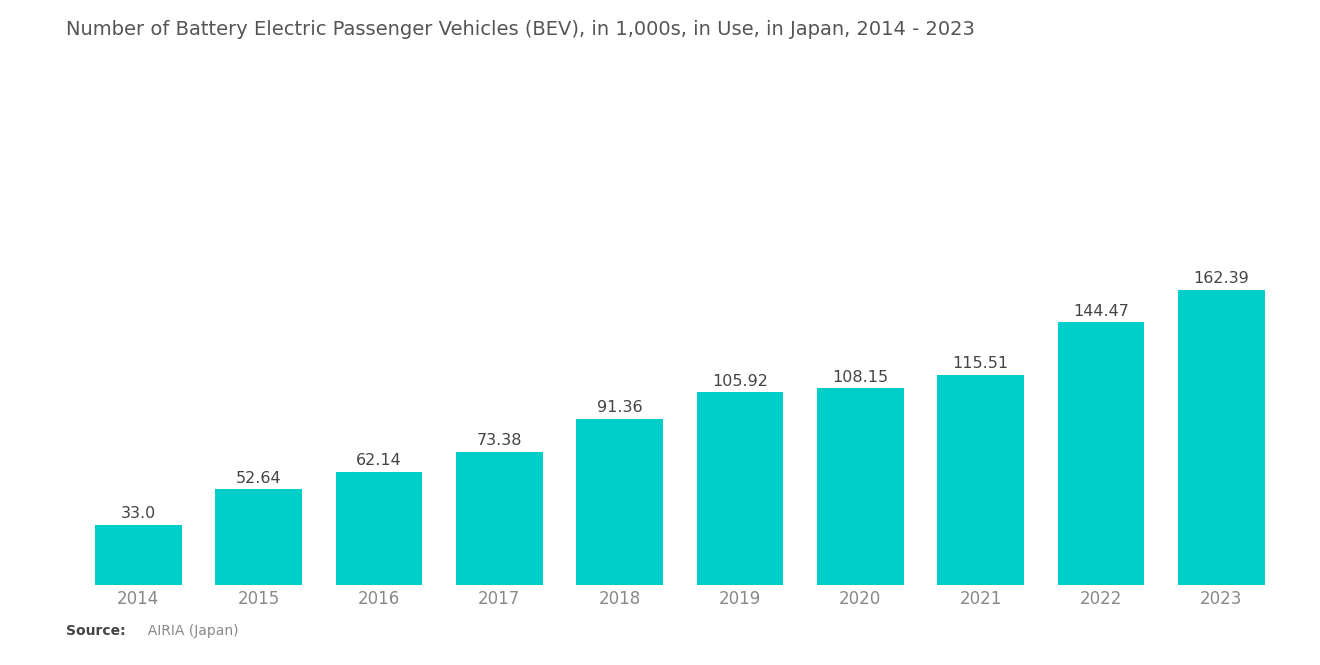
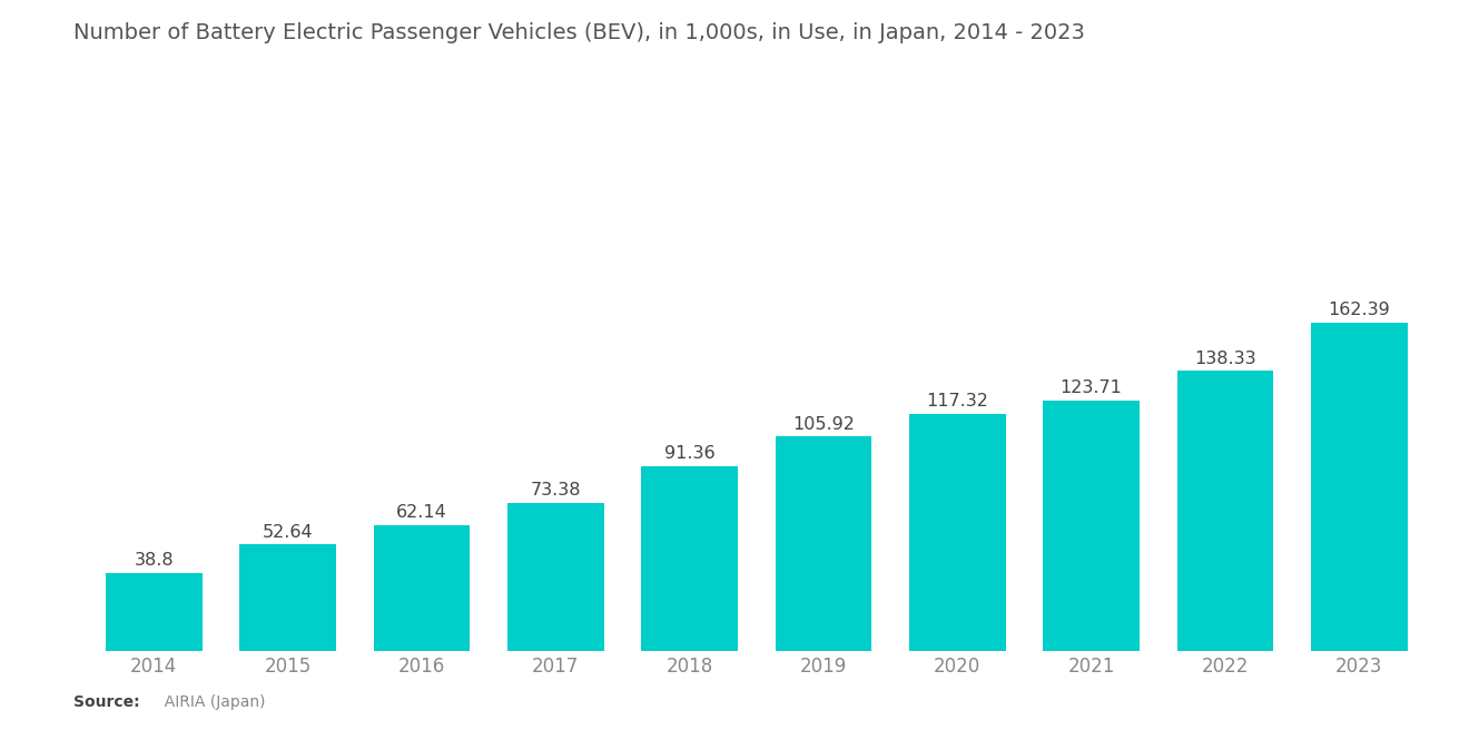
2014: 33.0 -> 38.8
2020: 108.15 -> 117.32
2021: 115.51 -> 123.71
2022: 144.47 -> 138.33
